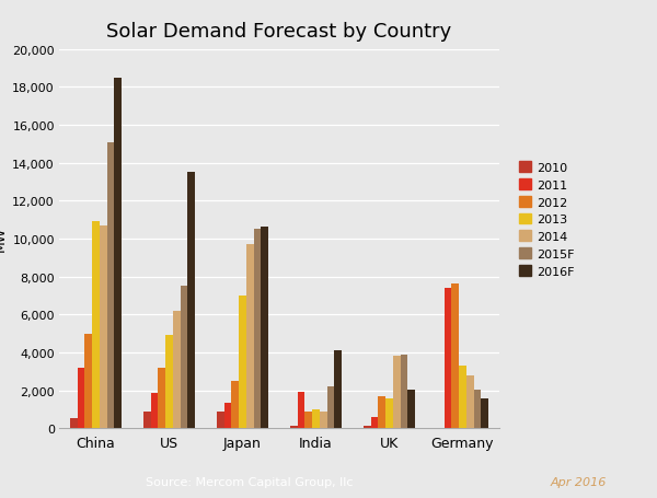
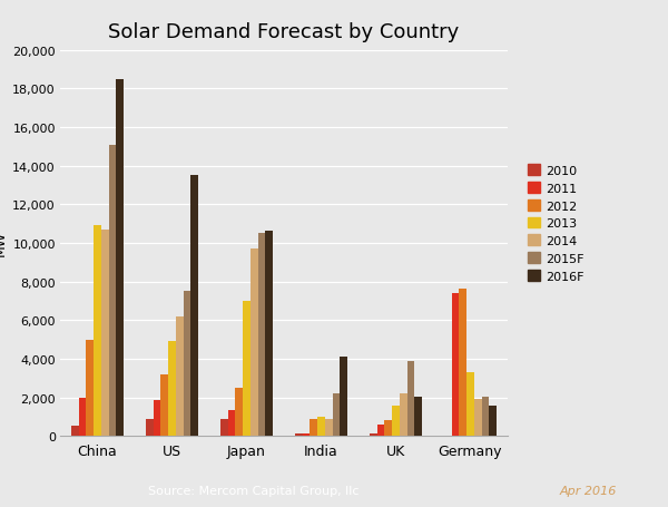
2011/China: 3,200 -> 2,000
2011/India: 1,900 -> 200
2012/UK: 1,700 -> 800
2014/UK: 3,800 -> 2,200
2014/Germany: 2,800 -> 1,900
